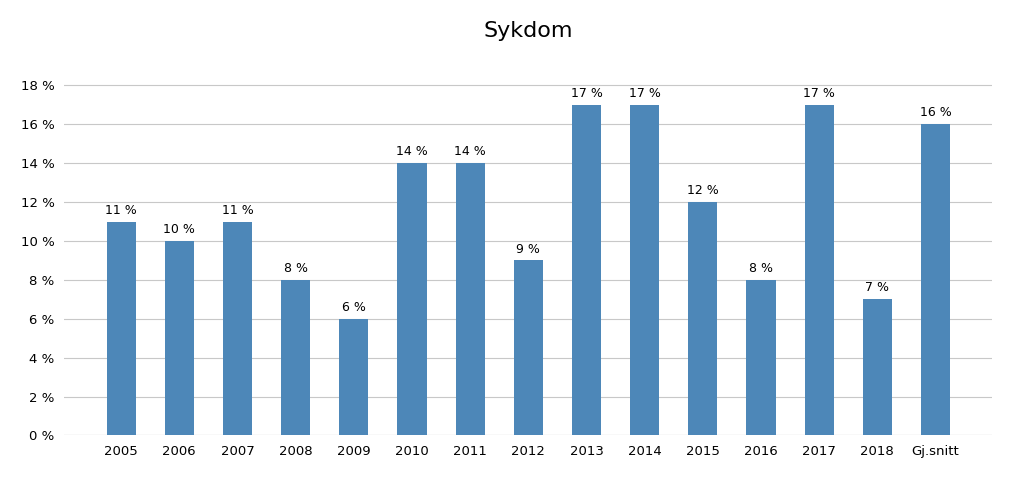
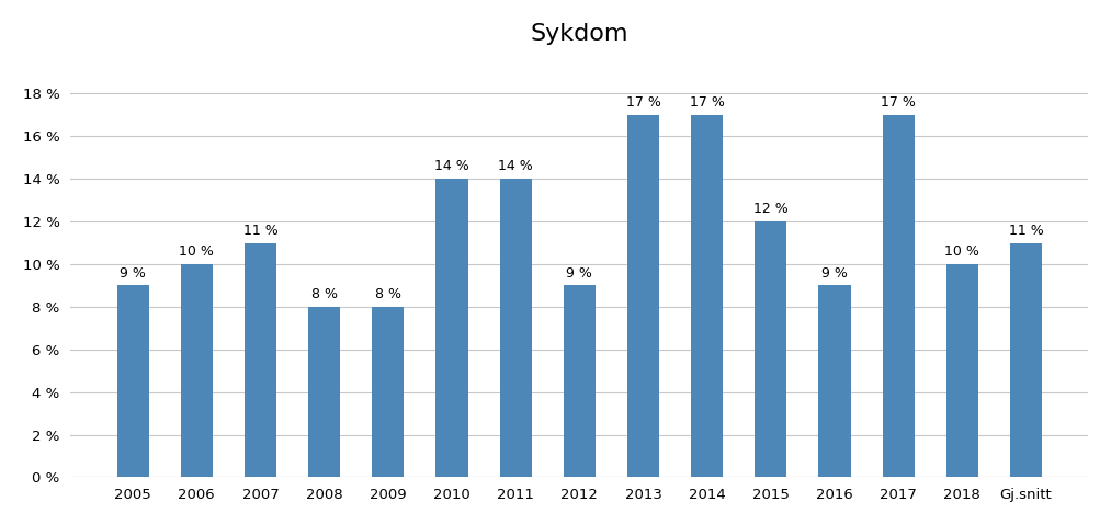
2005: 11 -> 9
2009: 6 -> 8
2016: 8 -> 9
2018: 7 -> 10
Gj.snitt: 16 -> 11
